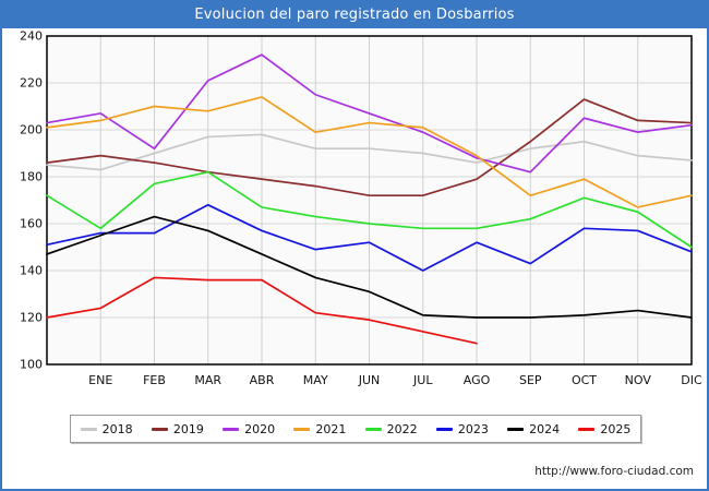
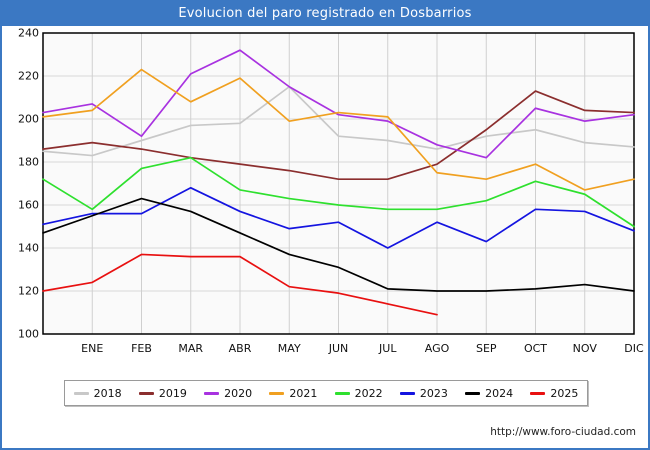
2021/FEB: 210 -> 223
2021/ABR: 214 -> 219
2018/MAY: 192 -> 215
2020/JUN: 207 -> 202
2021/AGO: 189 -> 175
